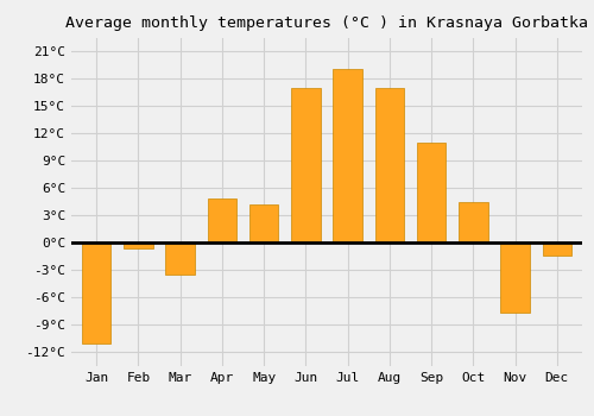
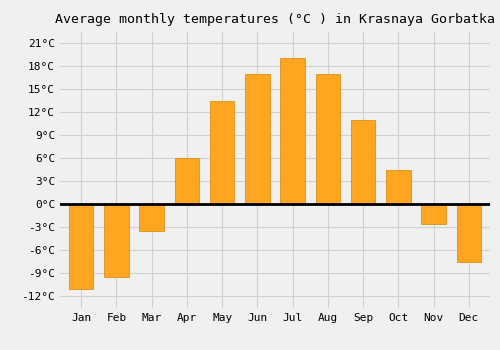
Feb: -0.6°C -> -9.5°C
Apr: 4.8°C -> 6.0°C
May: 4.2°C -> 13.5°C
Nov: -7.6°C -> -2.5°C
Dec: -1.4°C -> -7.5°C
